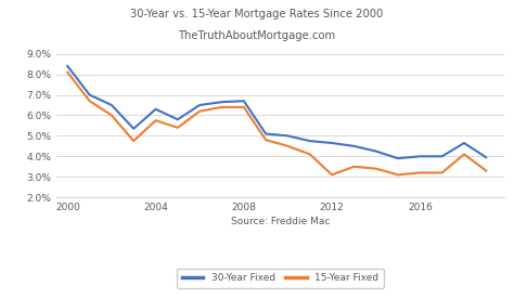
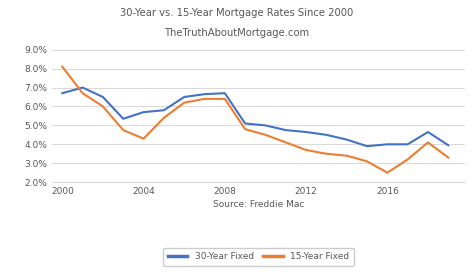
30-Year Fixed/2000: 8.4% -> 6.7%
30-Year Fixed/2004: 6.3% -> 5.7%
15-Year Fixed/2004: 5.8% -> 4.3%
15-Year Fixed/2012: 3.1% -> 3.7%
15-Year Fixed/2016: 3.2% -> 2.5%
